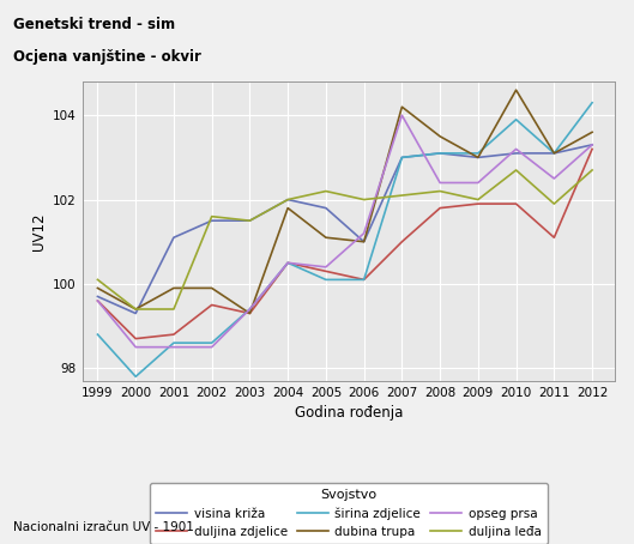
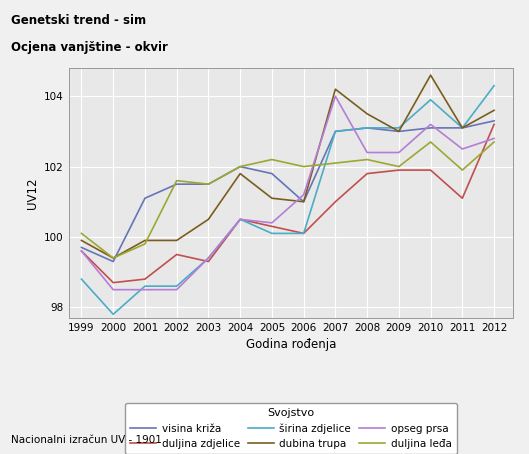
duljina leđa/2001: 99.4 -> 99.8
dubina trupa/2003: 99.3 -> 100.5
opseg prsa/2012: 103.3 -> 102.8
